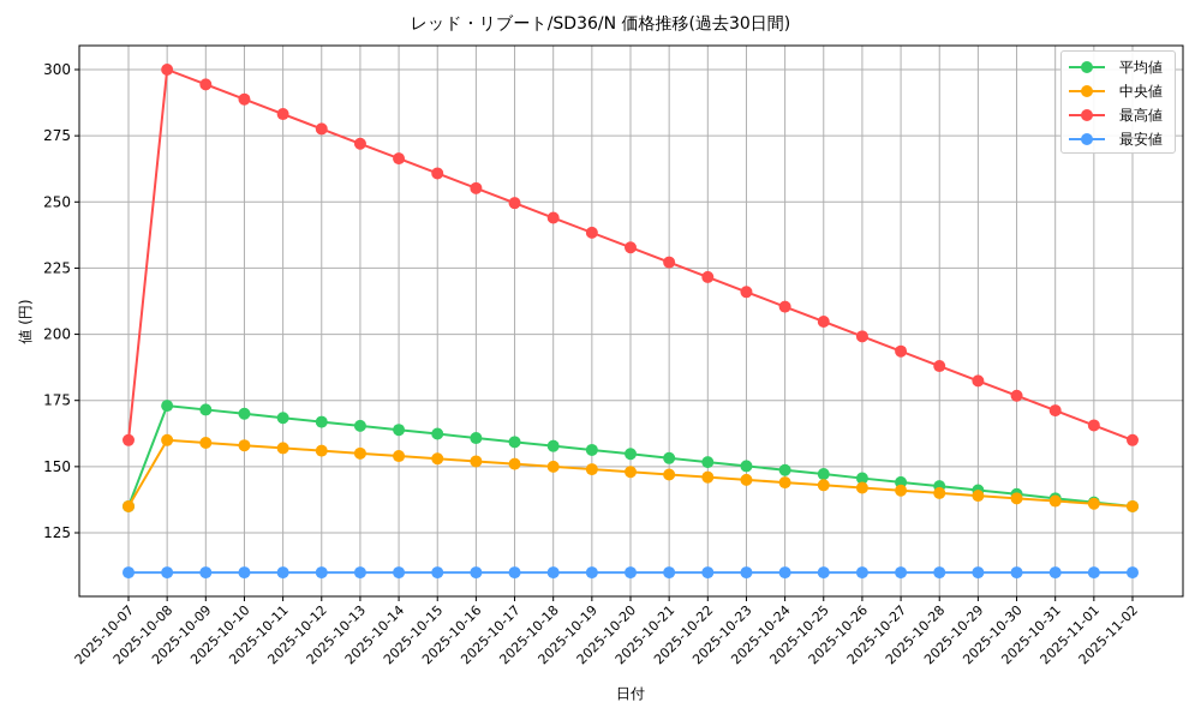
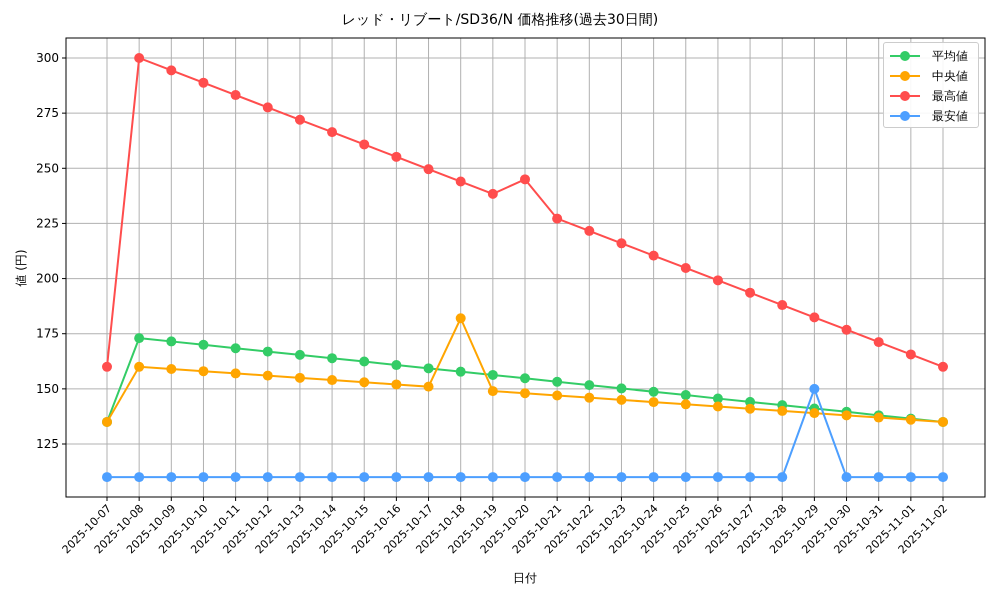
中央値/2025-10-18: 150 -> 182
最高値/2025-10-20: 233 -> 245
最安値/2025-10-29: 110 -> 150
